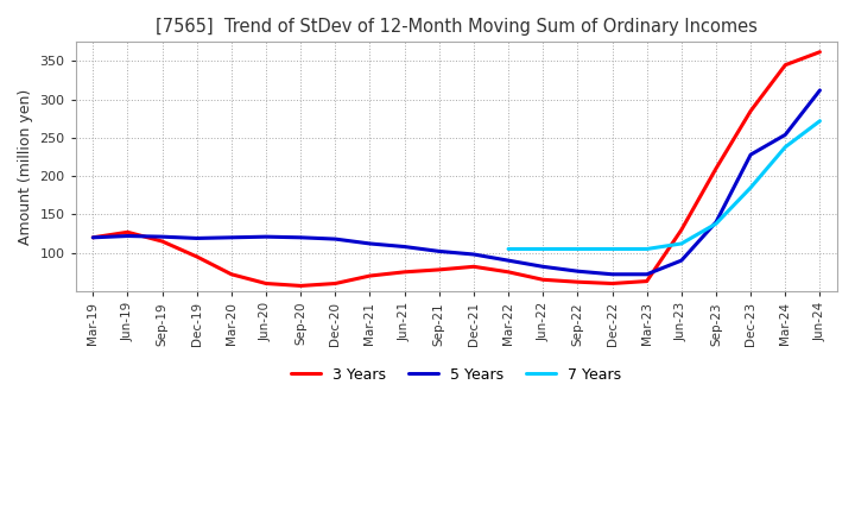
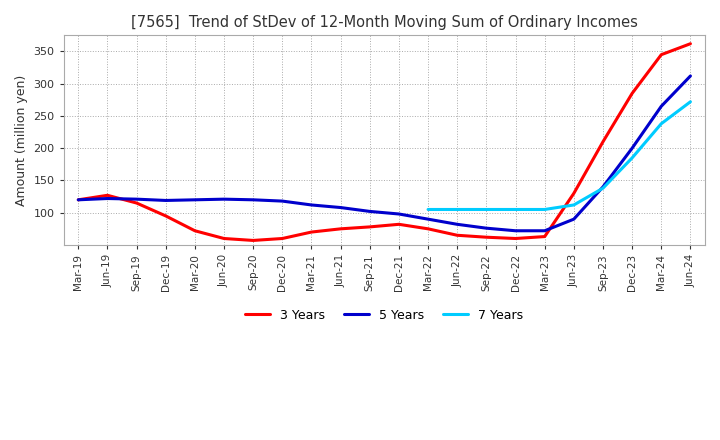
5 Years/Dec-23: 228 -> 200
5 Years/Mar-24: 254 -> 265
